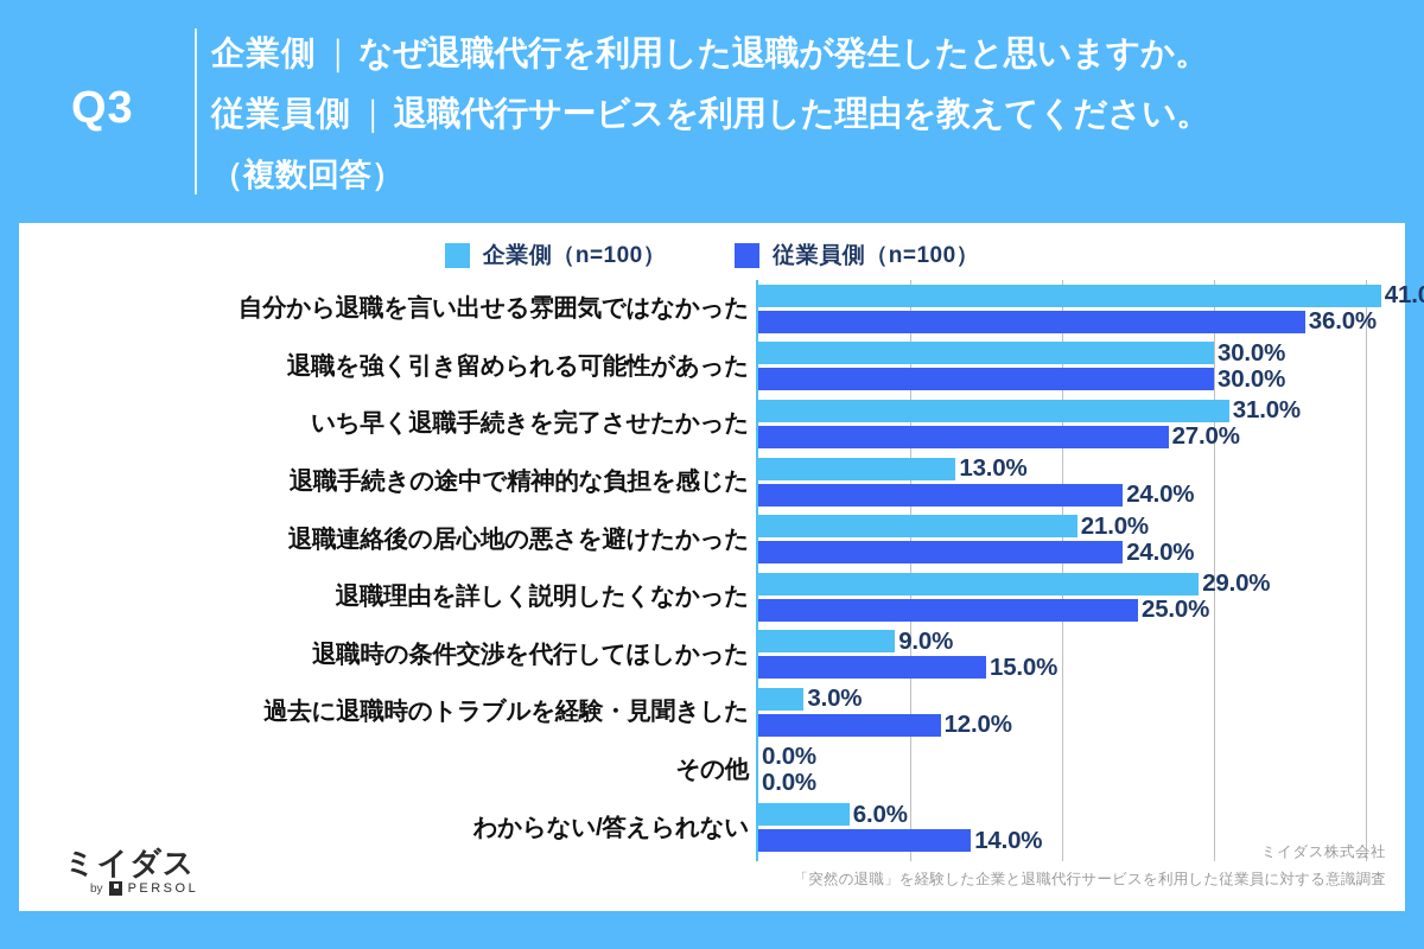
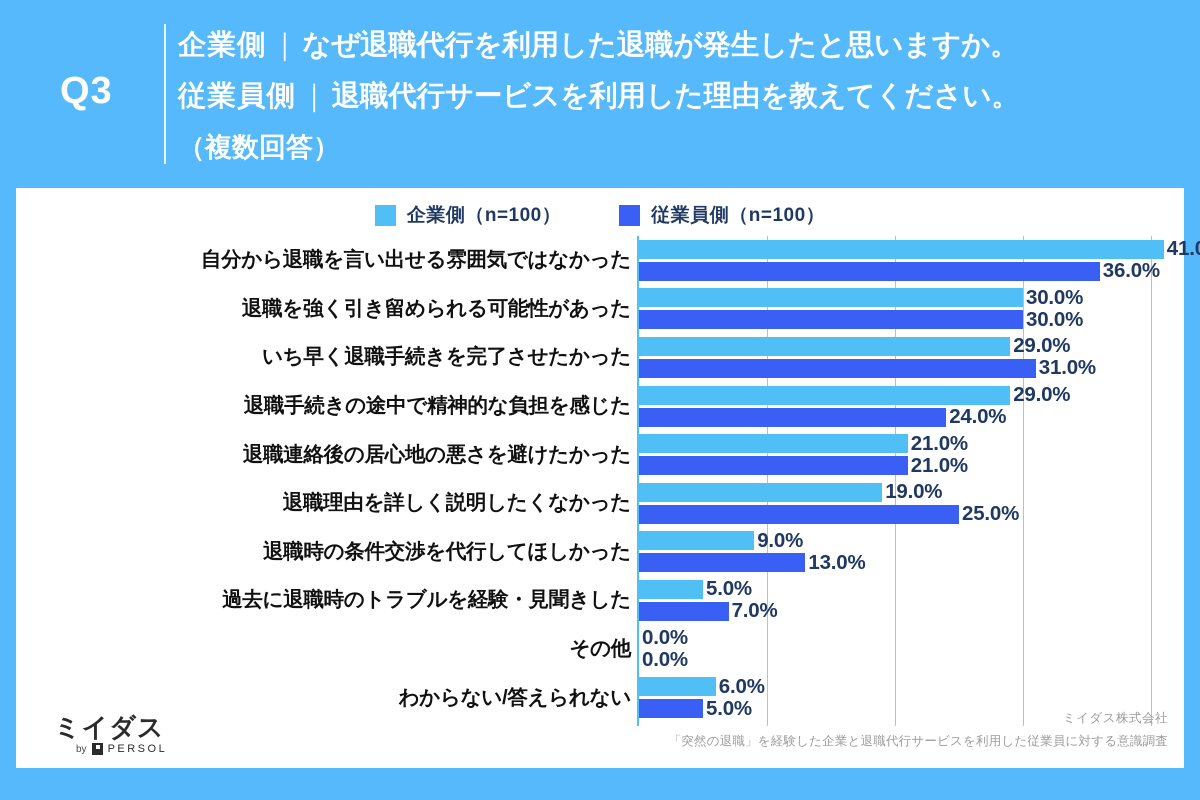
企業側（n=100）/いち早く退職手続きを完了させたかった: 31.0% -> 29.0%
従業員側（n=100）/いち早く退職手続きを完了させたかった: 27.0% -> 31.0%
企業側（n=100）/退職手続きの途中で精神的な負担を感じた: 13.0% -> 29.0%
従業員側（n=100）/退職連絡後の居心地の悪さを避けたかった: 24.0% -> 21.0%
企業側（n=100）/退職理由を詳しく説明したくなかった: 29.0% -> 19.0%
従業員側（n=100）/退職時の条件交渉を代行してほしかった: 15.0% -> 13.0%
企業側（n=100）/過去に退職時のトラブルを経験・見聞きした: 3.0% -> 5.0%
従業員側（n=100）/過去に退職時のトラブルを経験・見聞きした: 12.0% -> 7.0%
従業員側（n=100）/わからない/答えられない: 14.0% -> 5.0%
